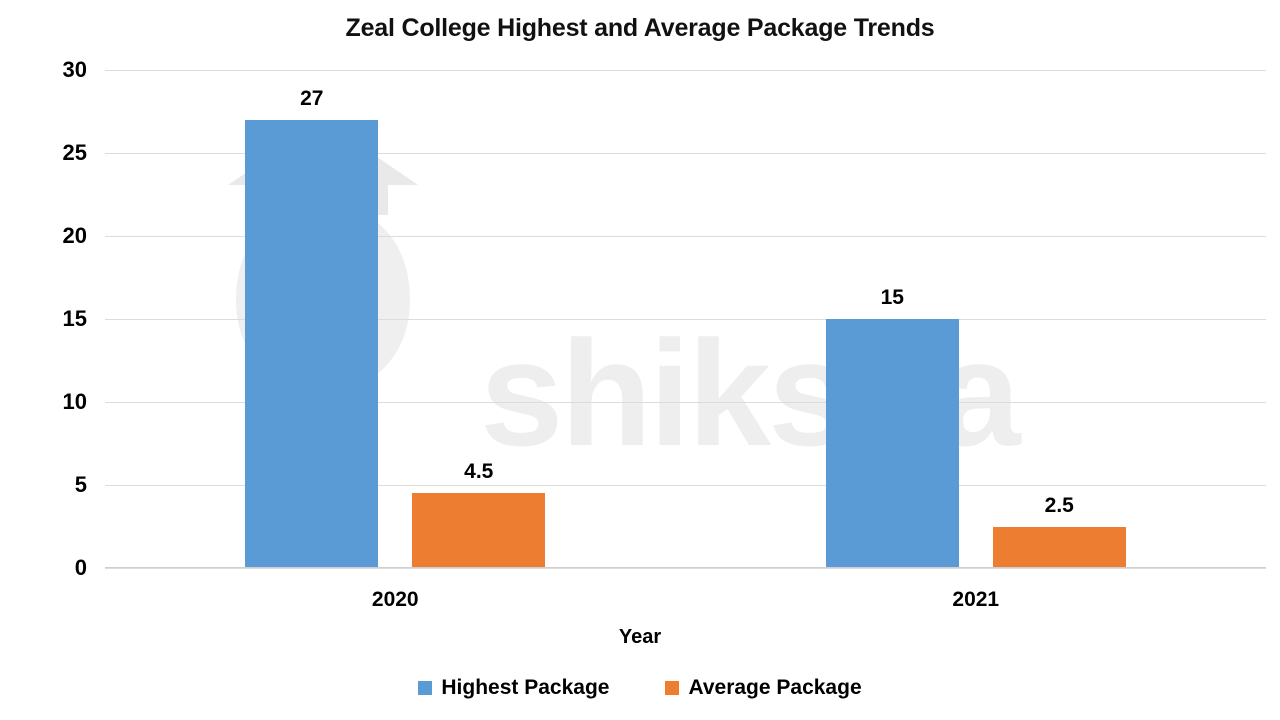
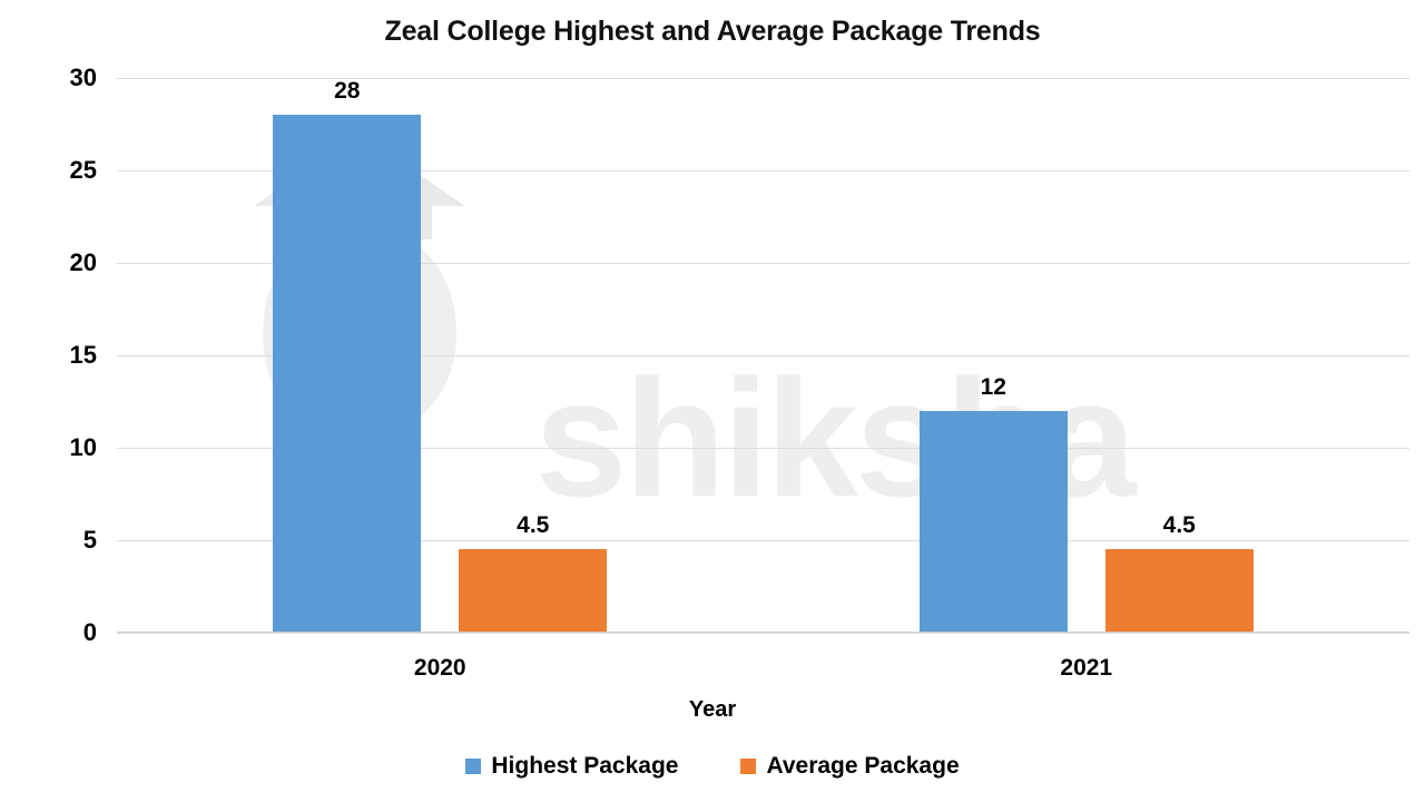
Highest Package/2020: 27 -> 28
Highest Package/2021: 15 -> 12
Average Package/2021: 2.5 -> 4.5
